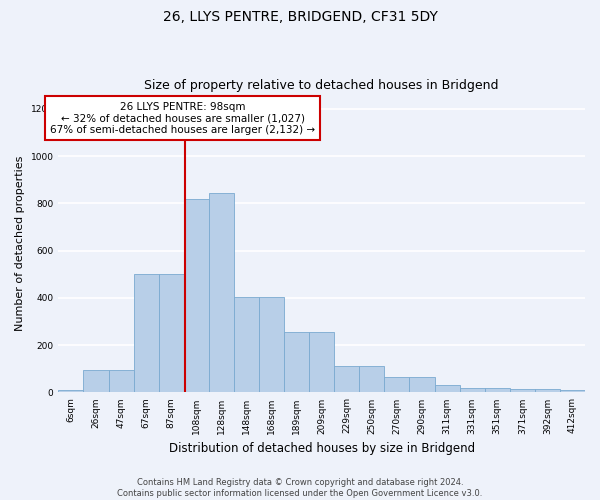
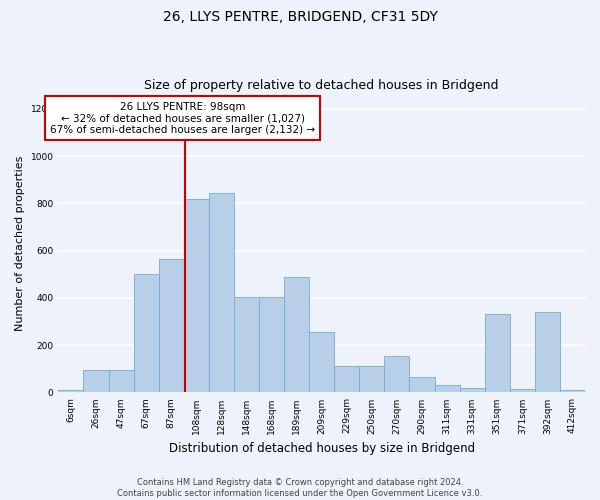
87sqm: 500 -> 565
189sqm: 255 -> 490
270sqm: 65 -> 155
351sqm: 20 -> 330
392sqm: 15 -> 340
